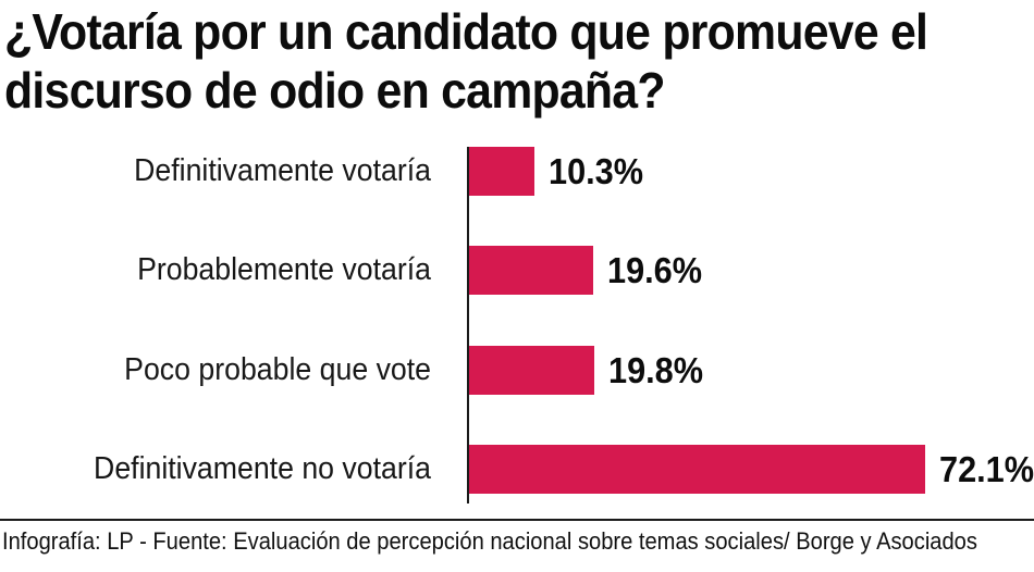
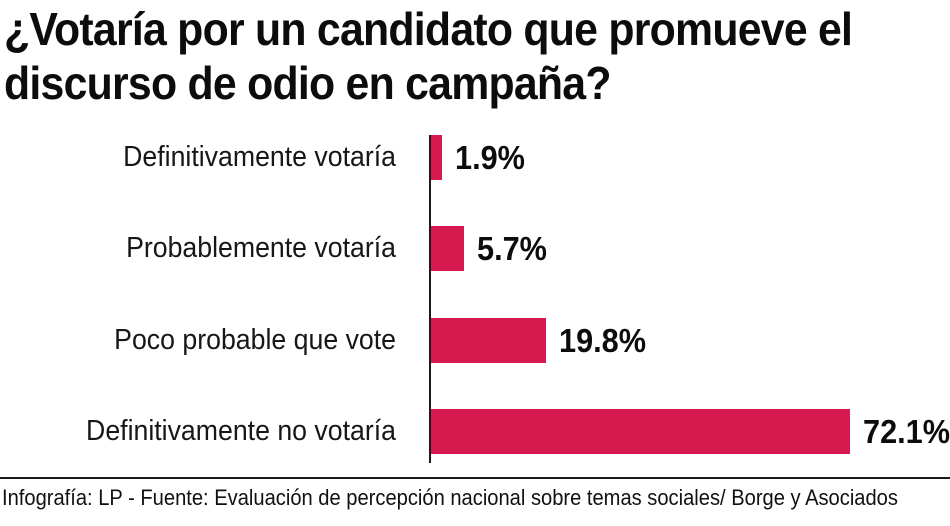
Definitivamente votaría: 10.3% -> 1.9%
Probablemente votaría: 19.6% -> 5.7%
